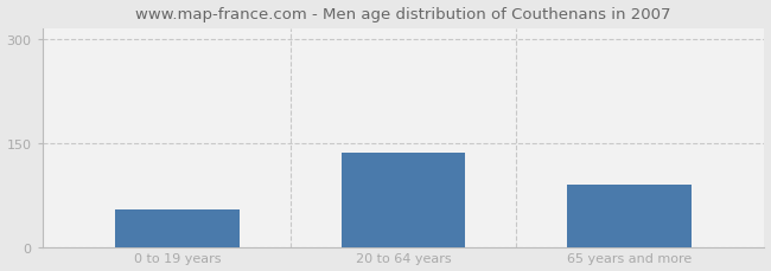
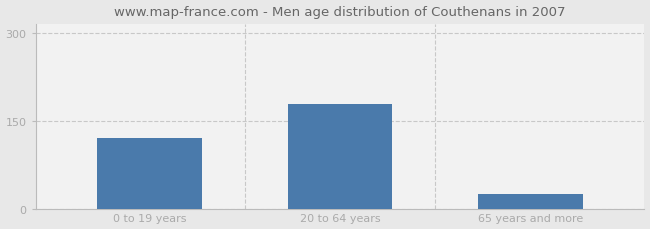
0 to 19 years: 54 -> 121
20 to 64 years: 136 -> 179
65 years and more: 90 -> 25
